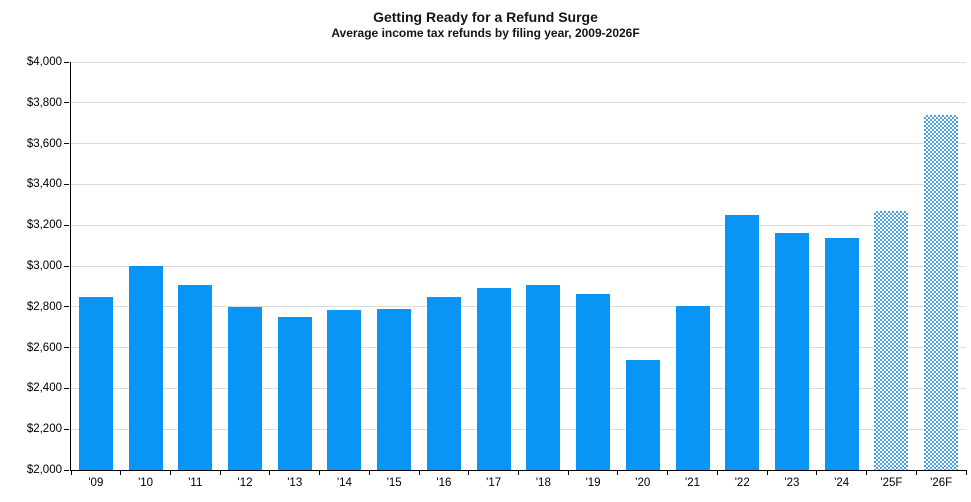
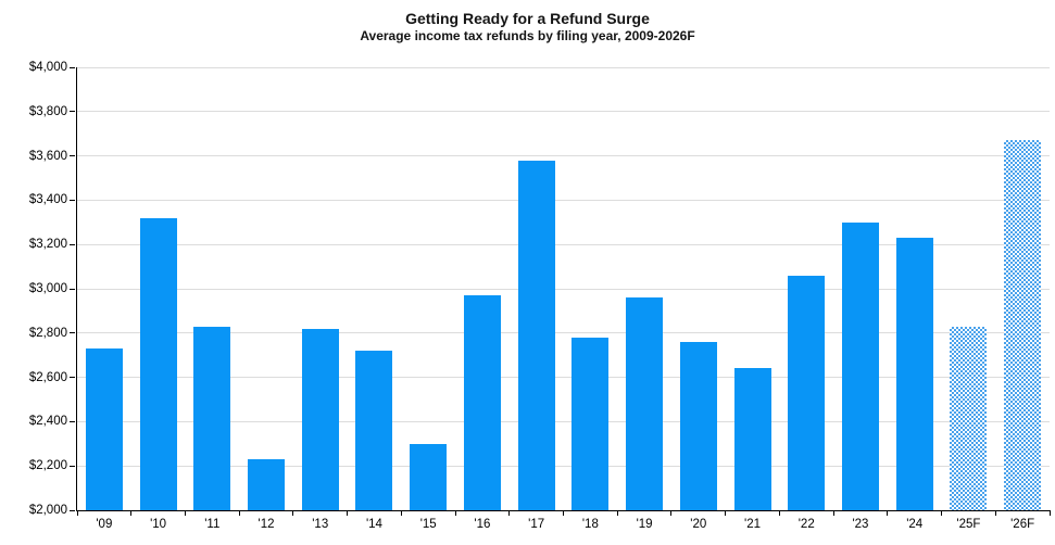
'09: $2850 -> $2730
'10: $3000 -> $3320
'11: $2900 -> $2830
'12: $2800 -> $2230
'13: $2750 -> $2820
'14: $2780 -> $2720
'15: $2790 -> $2300
'16: $2850 -> $2970
'17: $2890 -> $3580
'18: $2900 -> $2780
'19: $2860 -> $2960
'20: $2540 -> $2760
'21: $2800 -> $2640
'22: $3250 -> $3060
'23: $3160 -> $3300
'24: $3140 -> $3230
'25F: $3270 -> $2830
'26F: $3740 -> $3670
